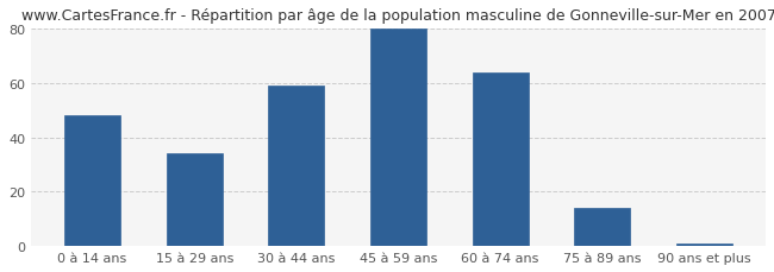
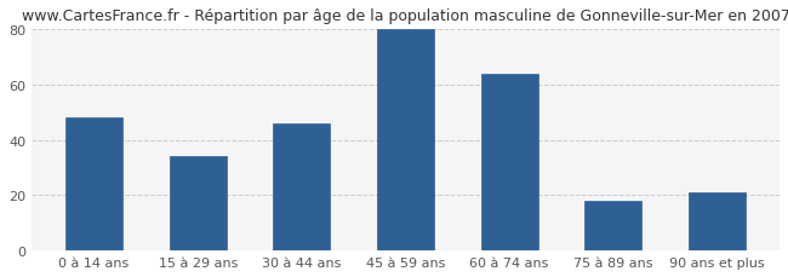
30 à 44 ans: 59 -> 46
75 à 89 ans: 14 -> 18
90 ans et plus: 1 -> 21
